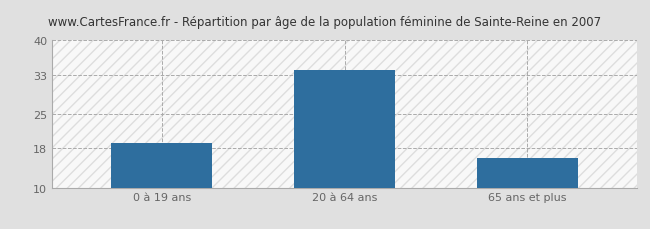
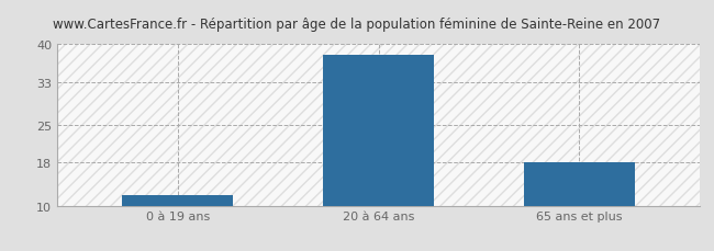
0 à 19 ans: 19 -> 12
20 à 64 ans: 34 -> 38
65 ans et plus: 16 -> 18
